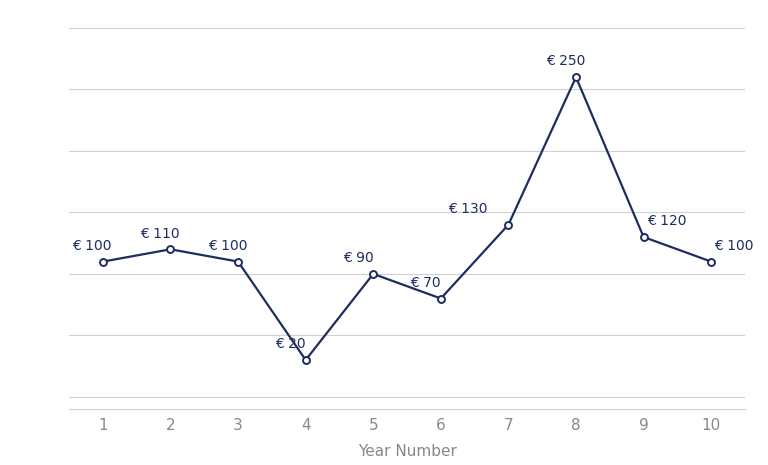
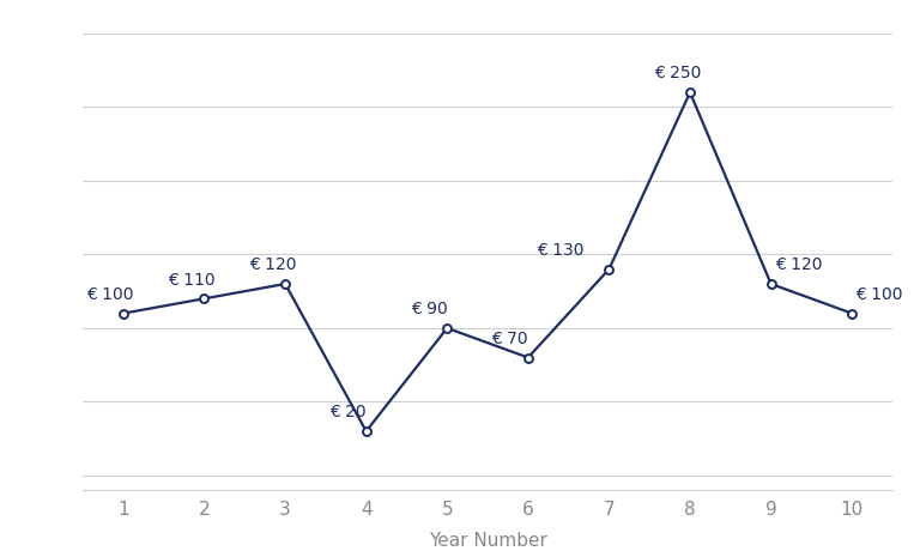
3: 100 -> 120
